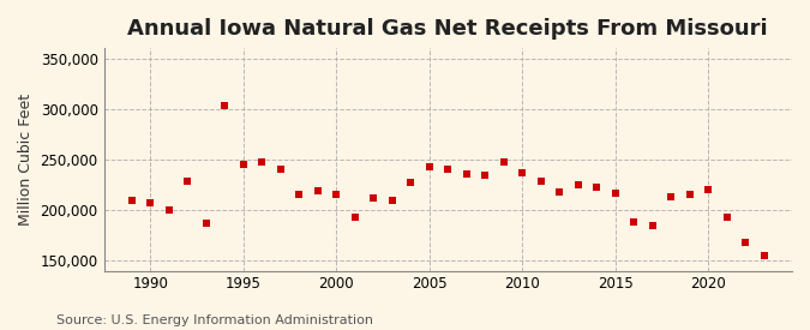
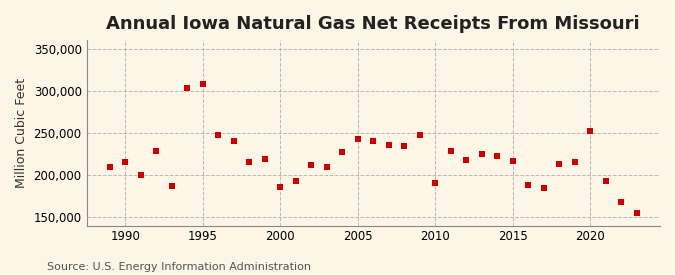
1990: 207,000 -> 216,000
1995: 245,000 -> 308,000
2000: 215,000 -> 186,000
2010: 237,000 -> 190,000
2020: 220,000 -> 252,000
